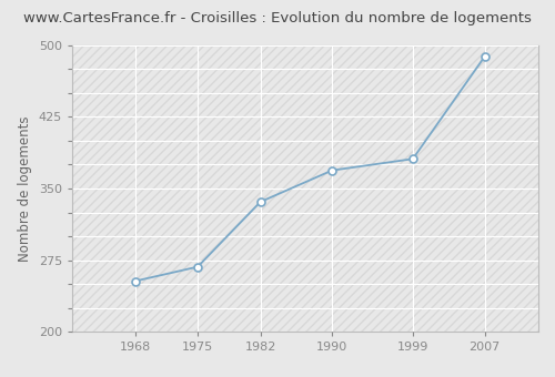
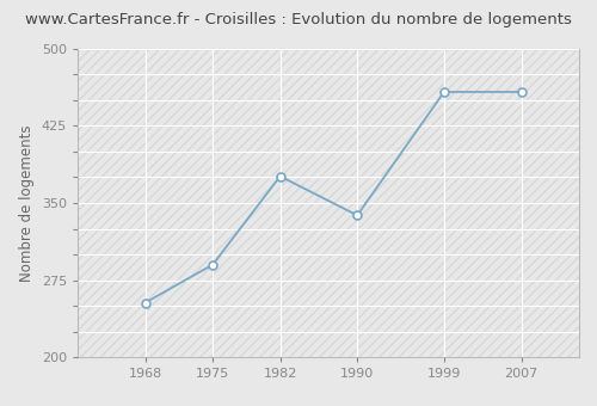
1975: 268 -> 290
1982: 336 -> 376
1990: 369 -> 338
1999: 381 -> 458
2007: 488 -> 458
